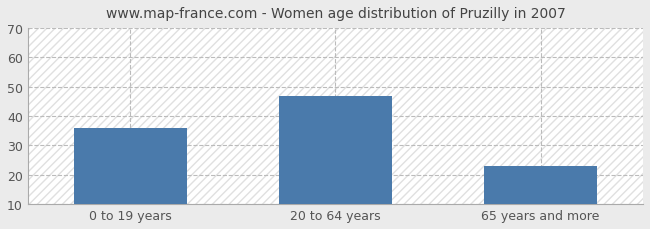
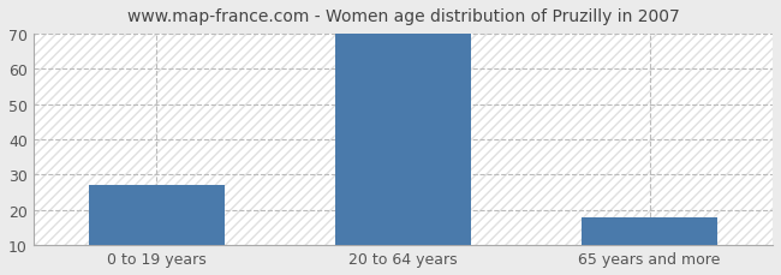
0 to 19 years: 36 -> 27
20 to 64 years: 47 -> 70
65 years and more: 23 -> 18
